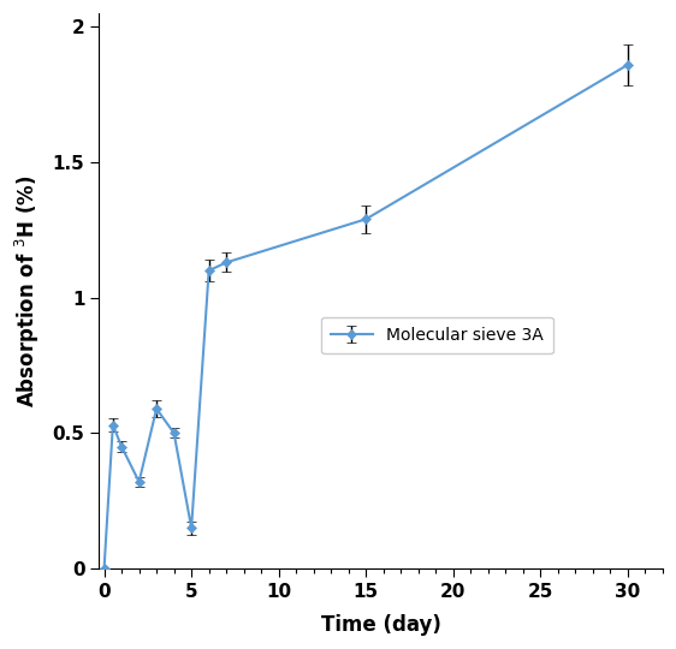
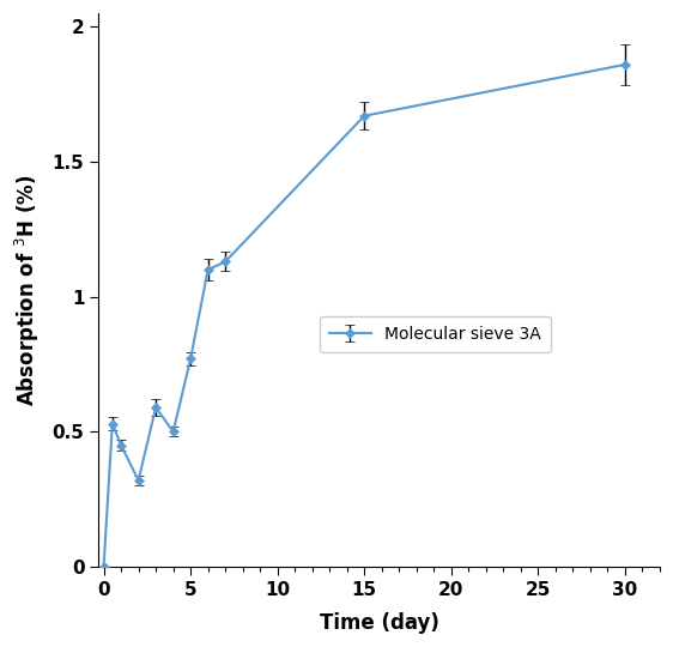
5: 0.15 -> 0.77
15: 1.29 -> 1.67
